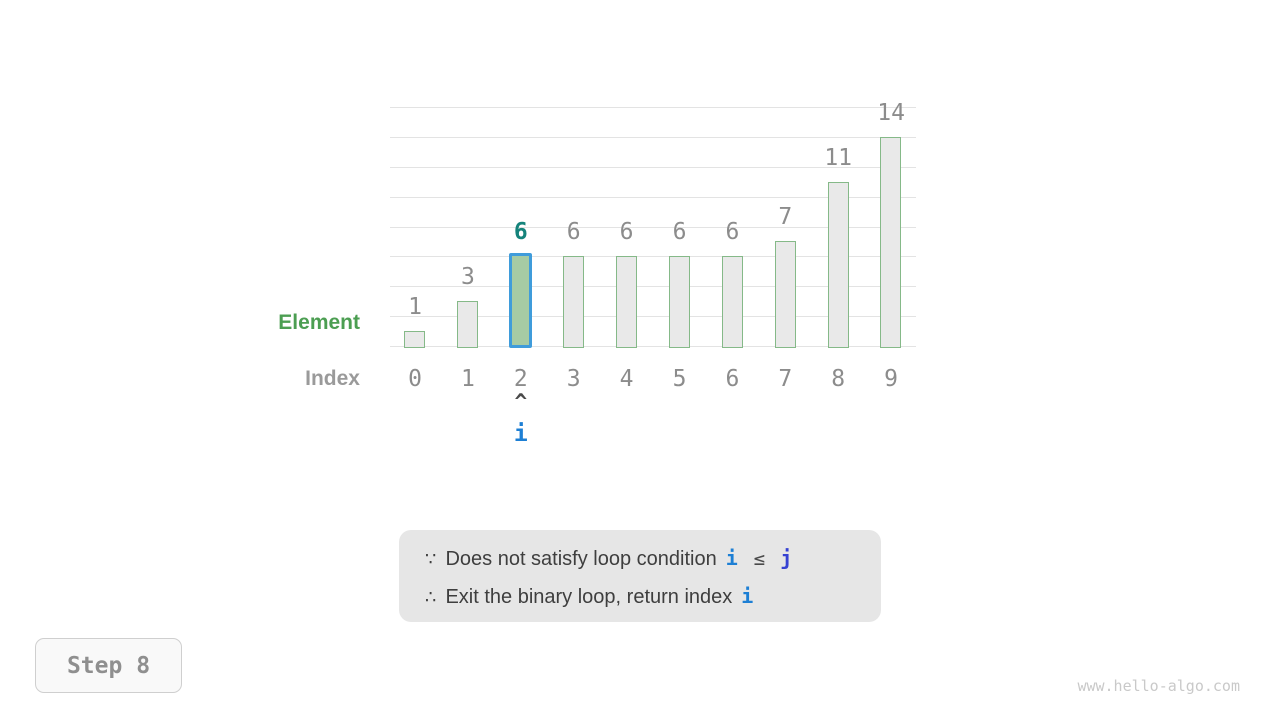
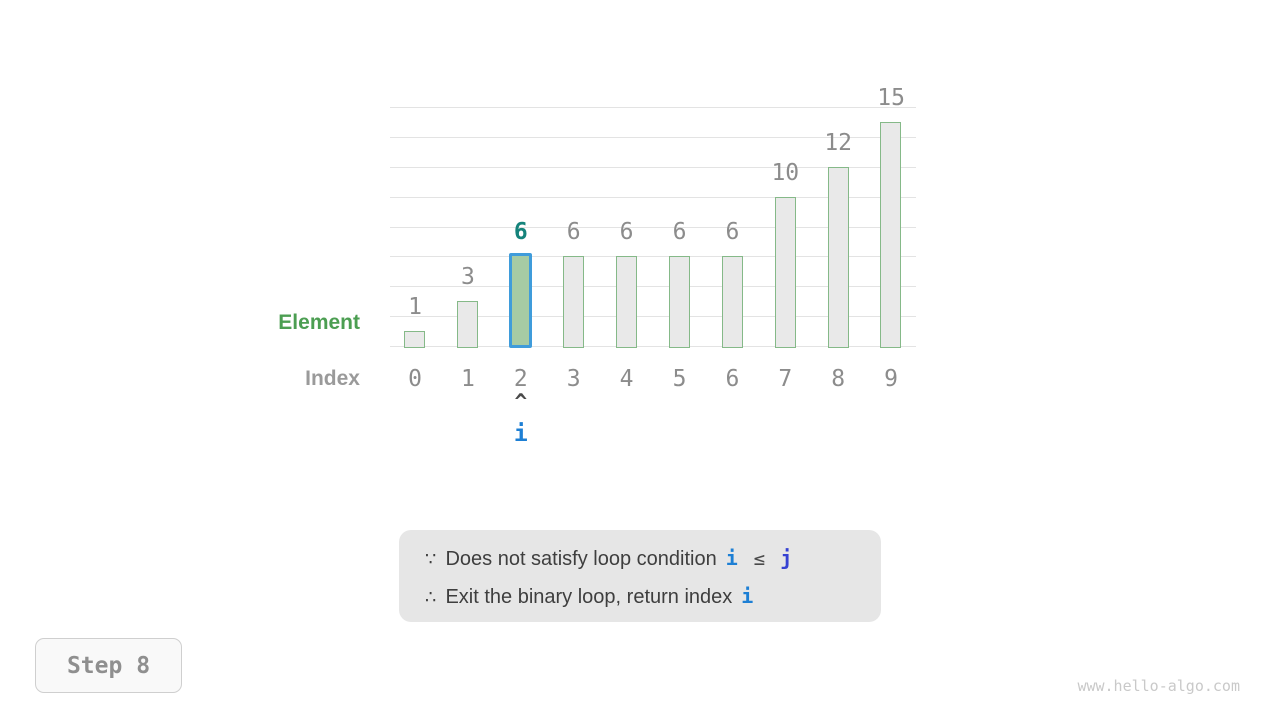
7: 7 -> 10
8: 11 -> 12
9: 14 -> 15
